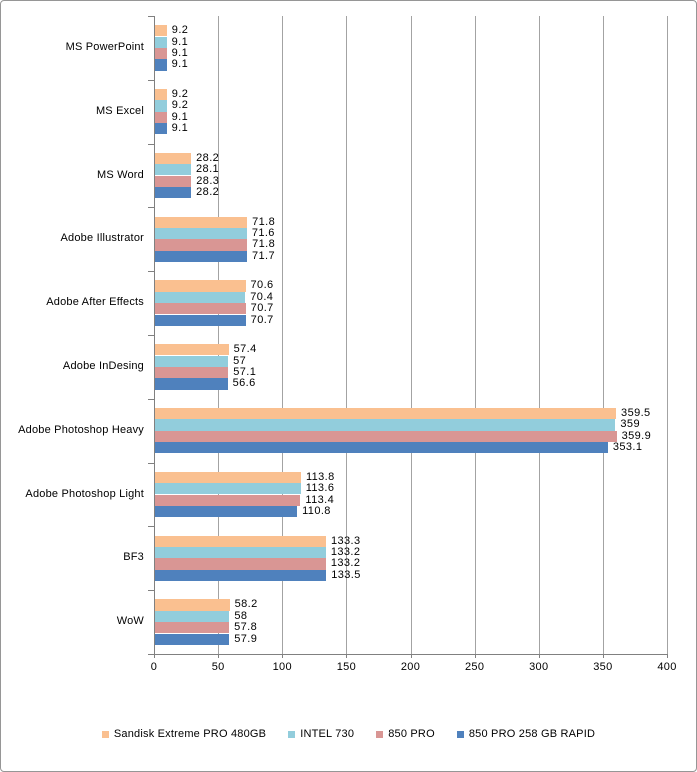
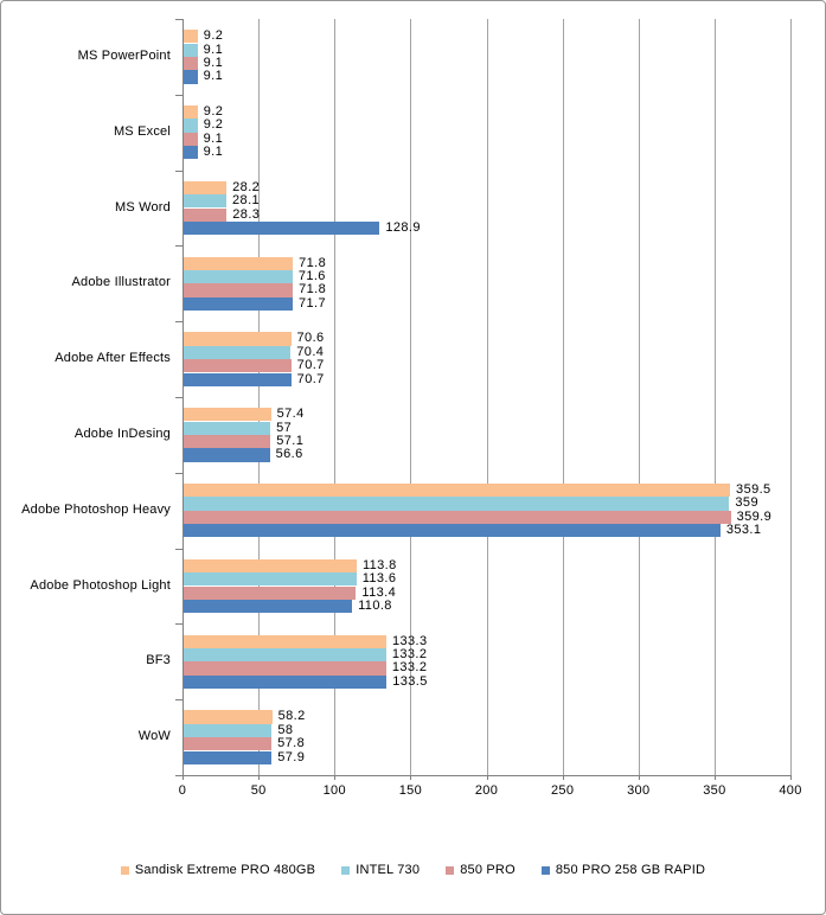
850 PRO 258 GB RAPID/MS Word: 28.2 -> 128.9
